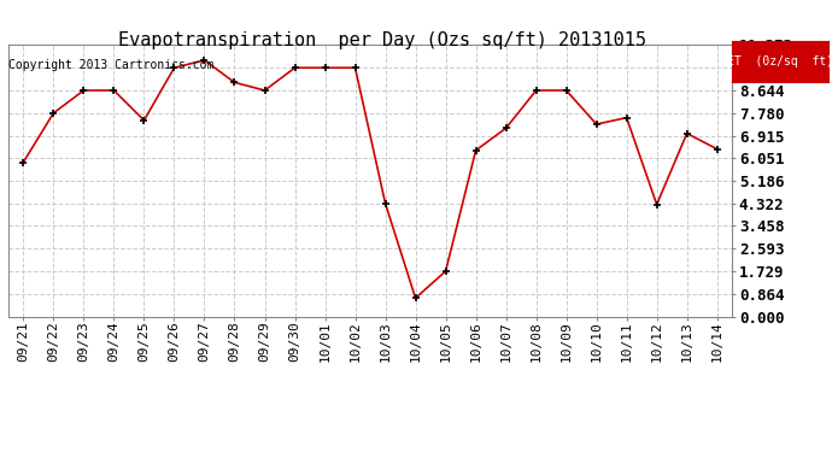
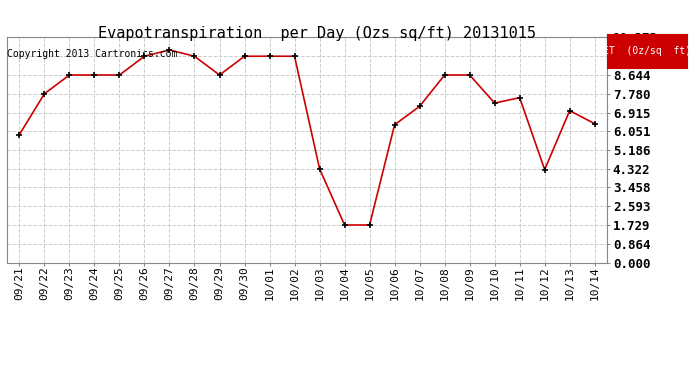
09/25: 7.50 -> 8.64
09/28: 8.95 -> 9.51
10/04: 0.70 -> 1.73
